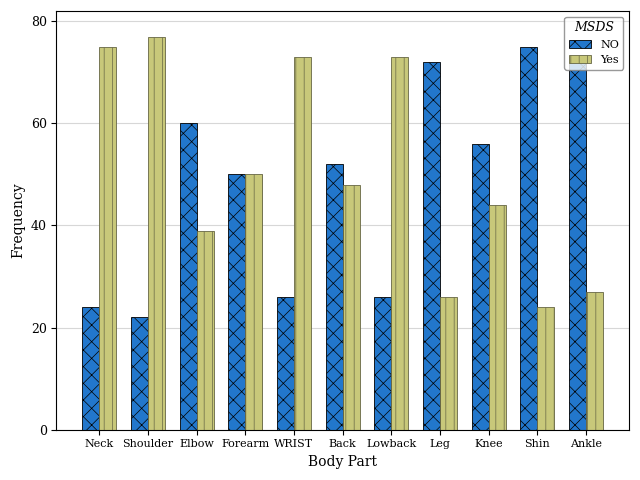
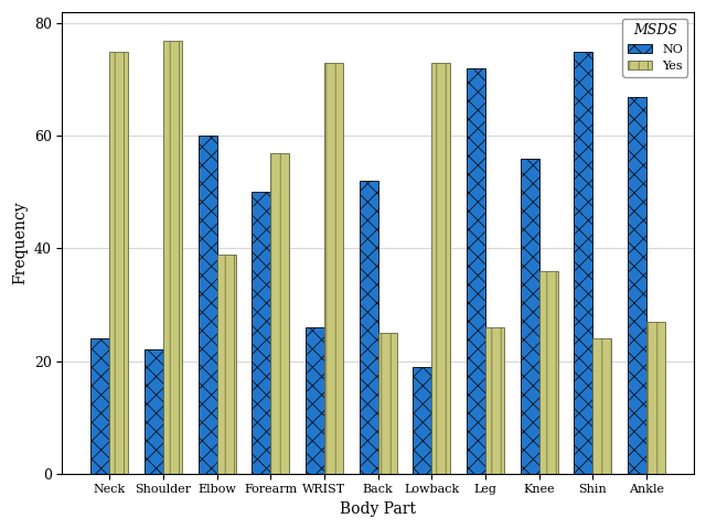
Yes/Forearm: 50 -> 57
Yes/Back: 48 -> 25
NO/Lowback: 26 -> 19
Yes/Knee: 44 -> 36
NO/Ankle: 72 -> 67
